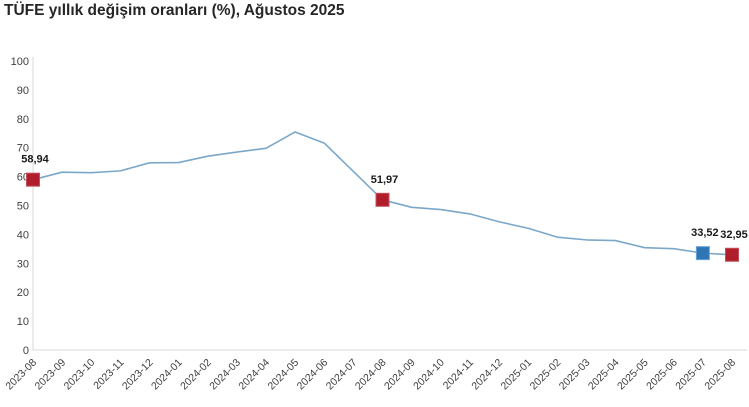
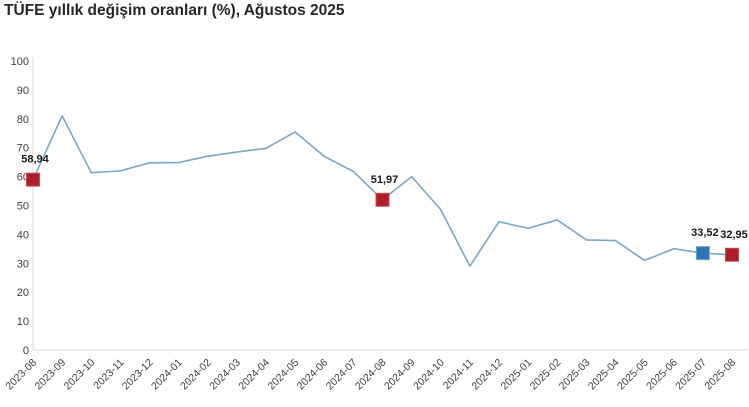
2023-09: 62 -> 81
2024-06: 72 -> 67
2024-09: 49 -> 60
2024-11: 47 -> 29
2025-02: 39 -> 45
2025-05: 35 -> 31
